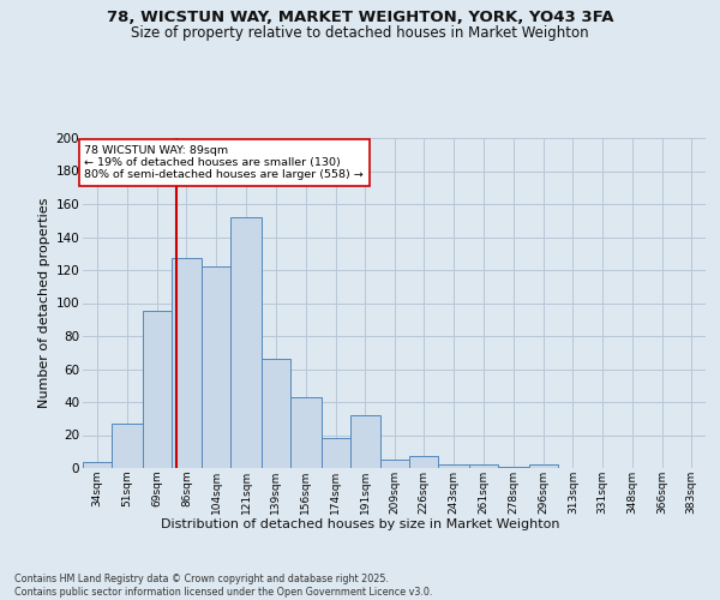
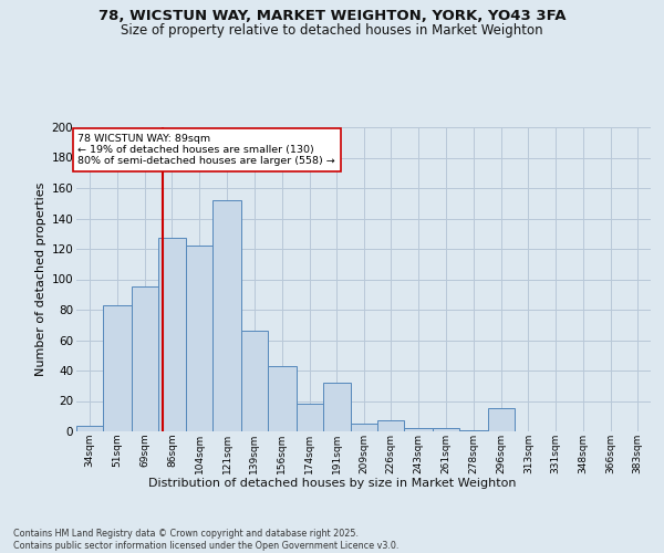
51sqm: 27 -> 83
296sqm: 2 -> 15
